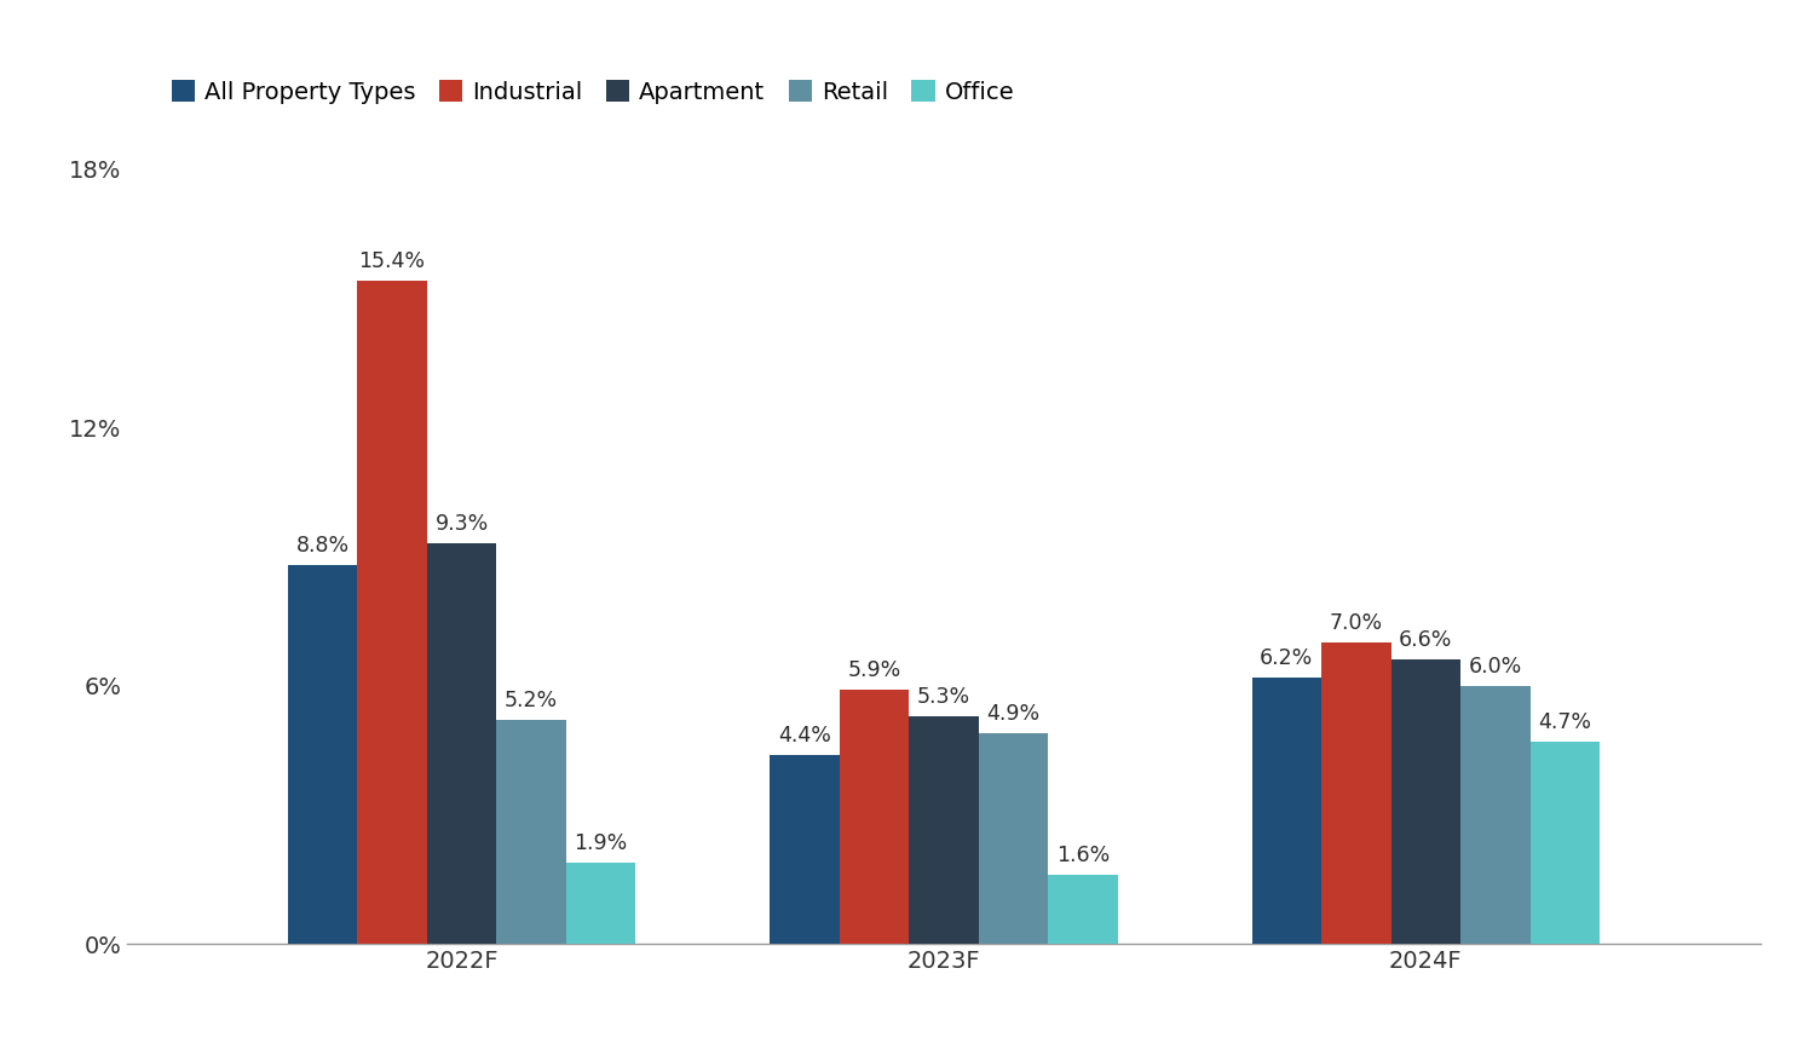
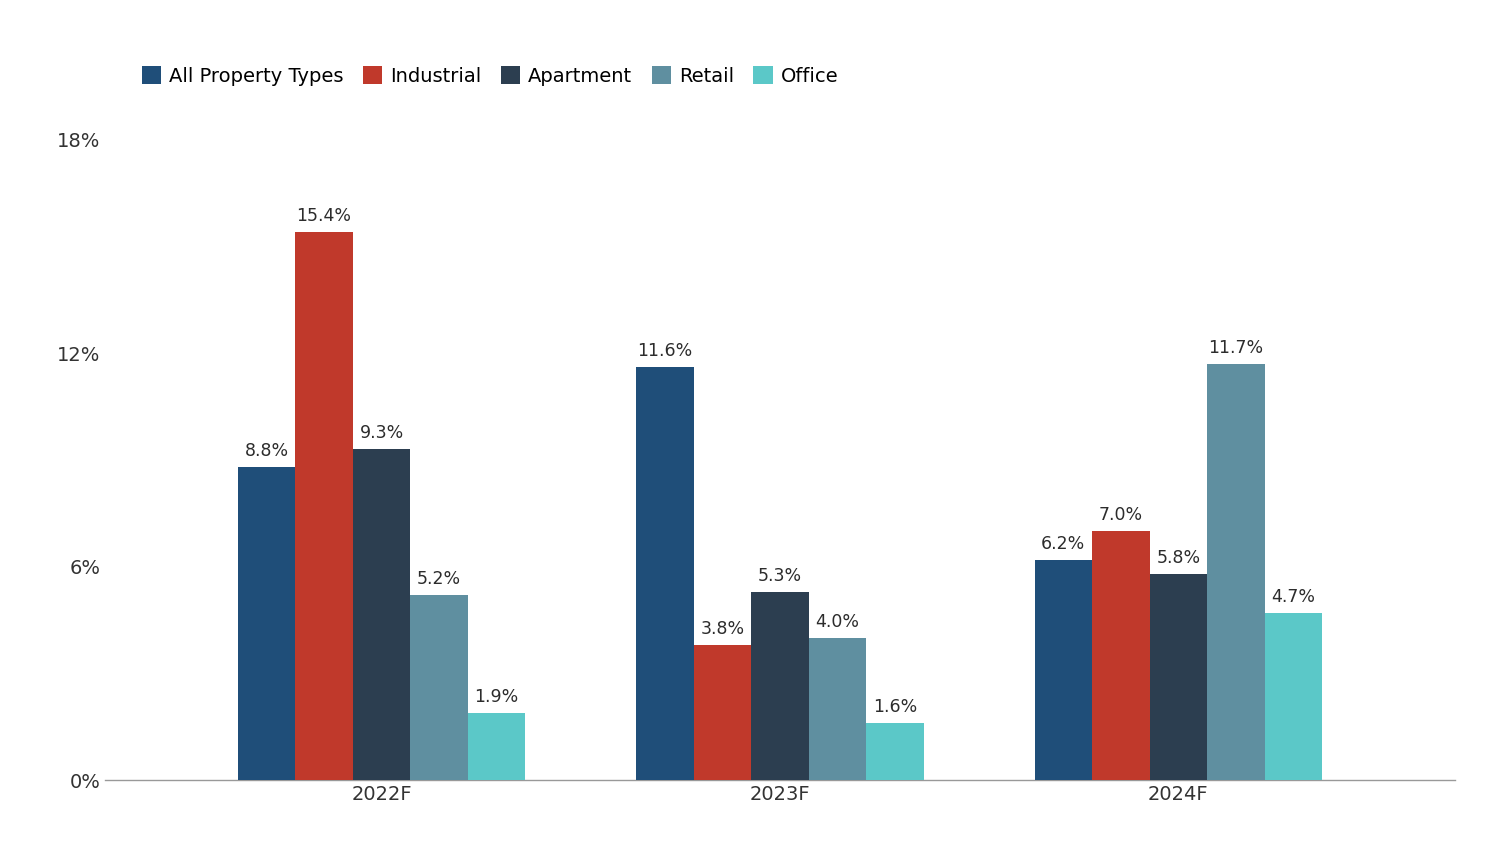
All Property Types/2023F: 4.4% -> 11.6%
Industrial/2023F: 5.9% -> 3.8%
Retail/2023F: 4.9% -> 4.0%
Apartment/2024F: 6.6% -> 5.8%
Retail/2024F: 6.0% -> 11.7%
